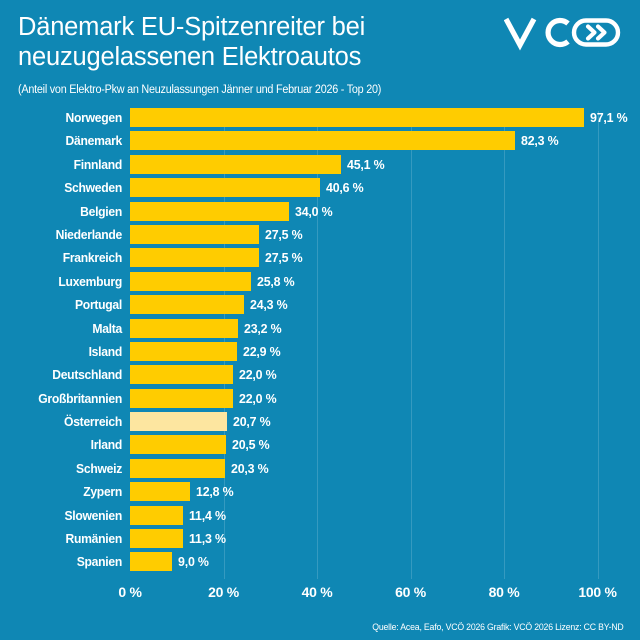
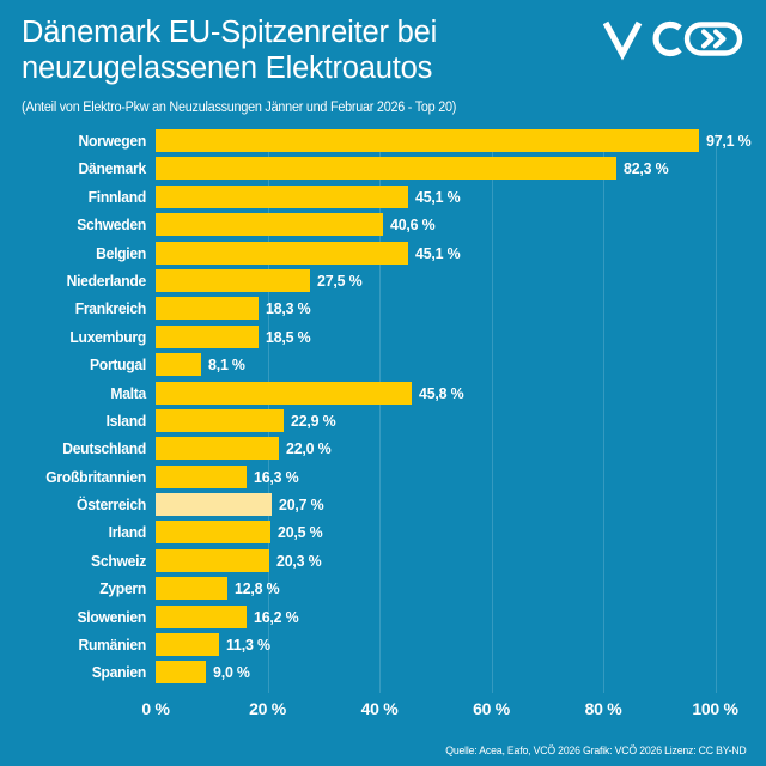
Belgien: 34,0 -> 45,1
Frankreich: 27,5 -> 18,3
Luxemburg: 25,8 -> 18,5
Portugal: 24,3 -> 8,1
Malta: 23,2 -> 45,8
Großbritannien: 22,0 -> 16,3
Slowenien: 11,4 -> 16,2
